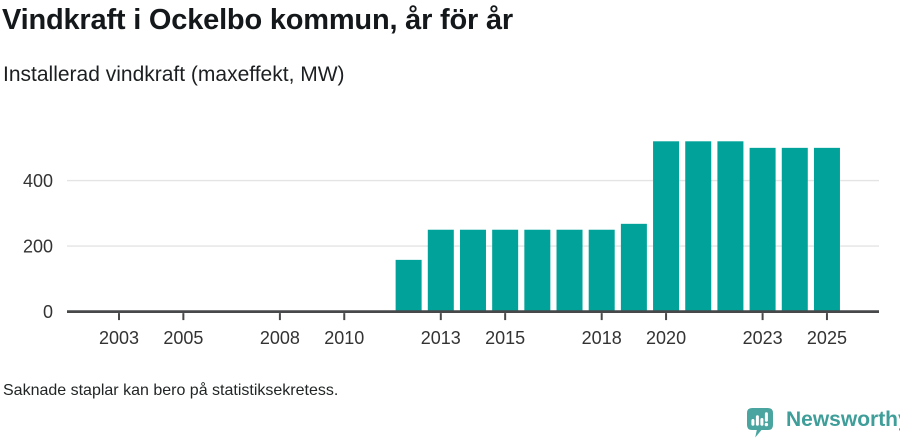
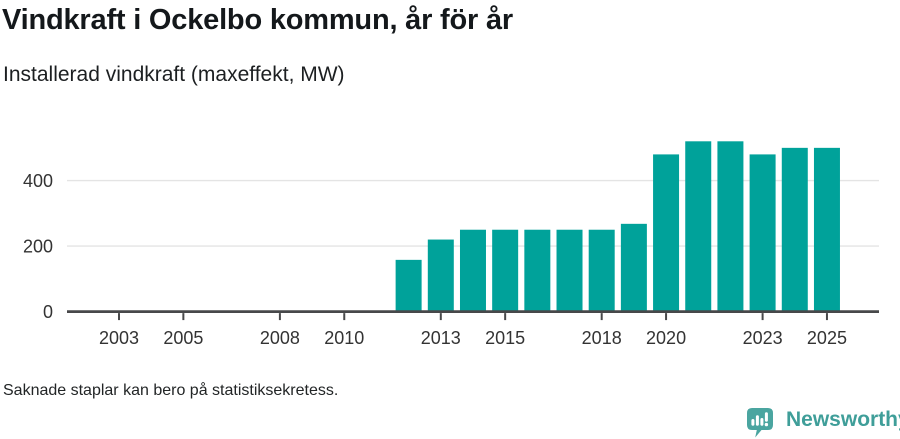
2013: 250 -> 220
2020: 520 -> 480
2023: 500 -> 480
